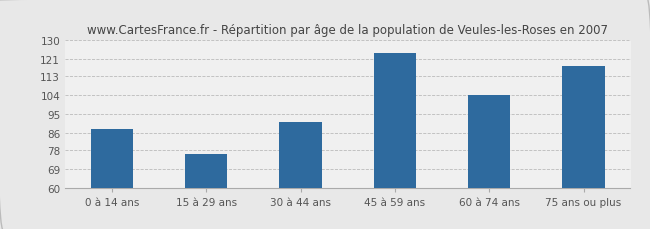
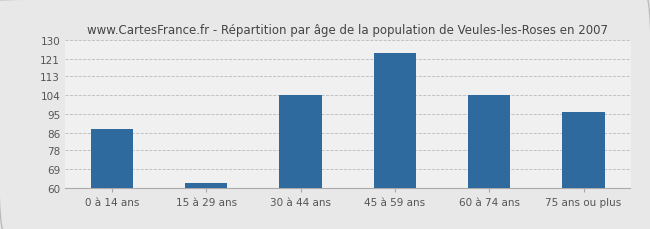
15 à 29 ans: 76 -> 62
30 à 44 ans: 91 -> 104
75 ans ou plus: 118 -> 96
